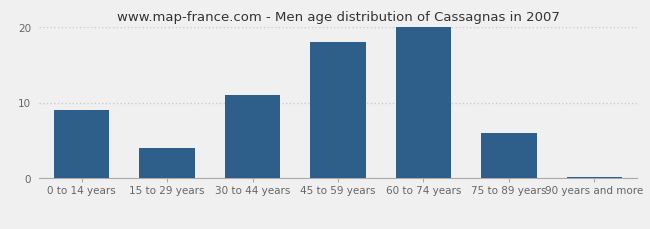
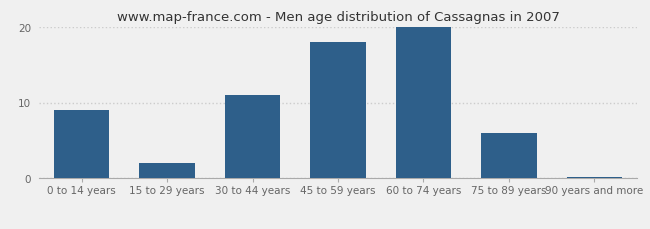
15 to 29 years: 4.0 -> 2.0
